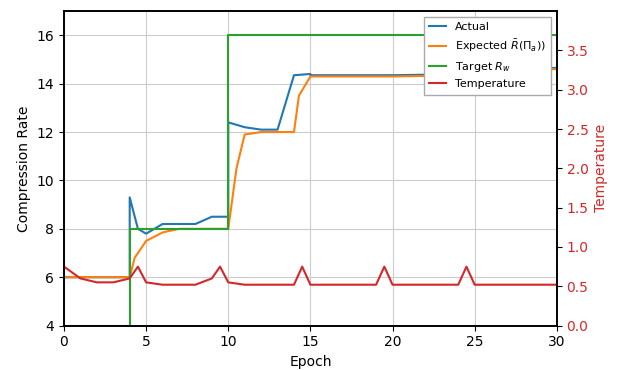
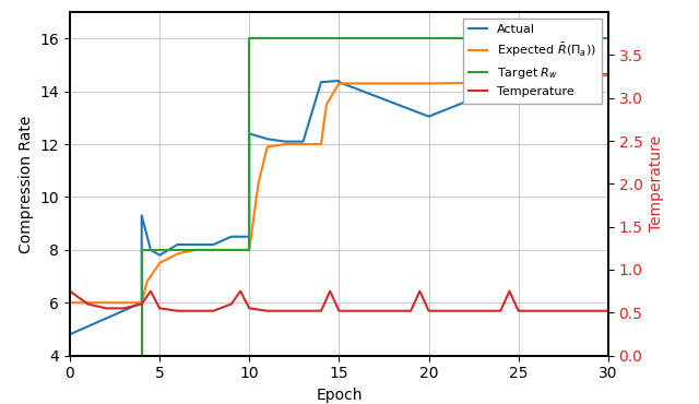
Actual/0: 6.00 -> 4.80
Actual/20: 14.35 -> 13.05
